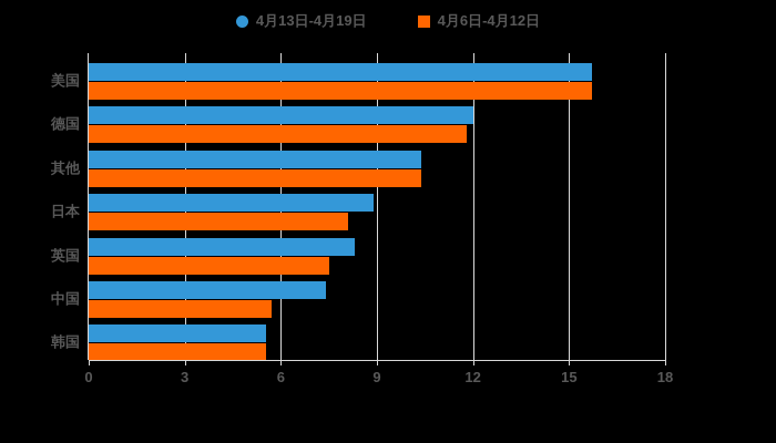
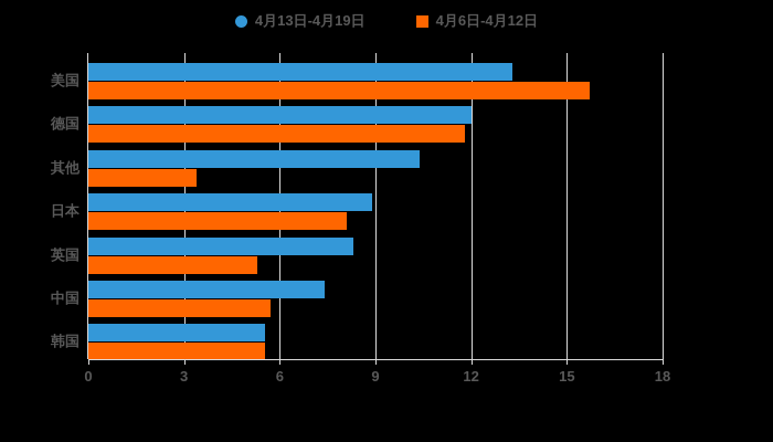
4月13日-4月19日/美国: 15.7 -> 13.3
4月6日-4月12日/其他: 10.4 -> 3.4
4月6日-4月12日/英国: 7.5 -> 5.3
